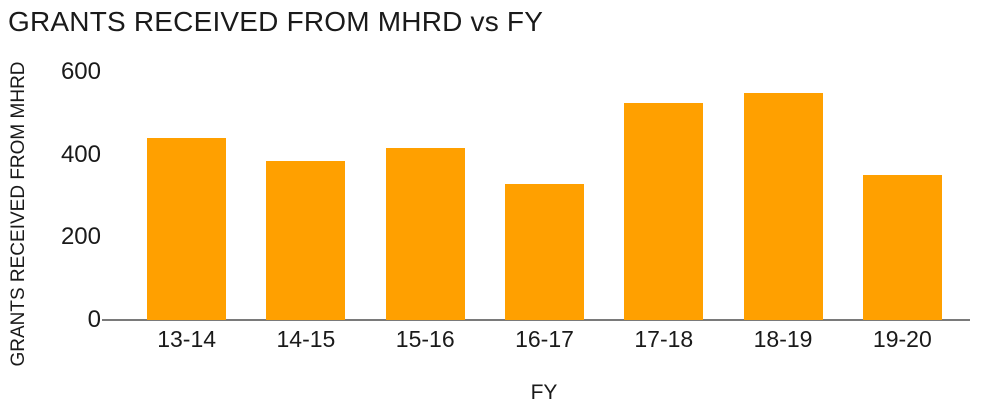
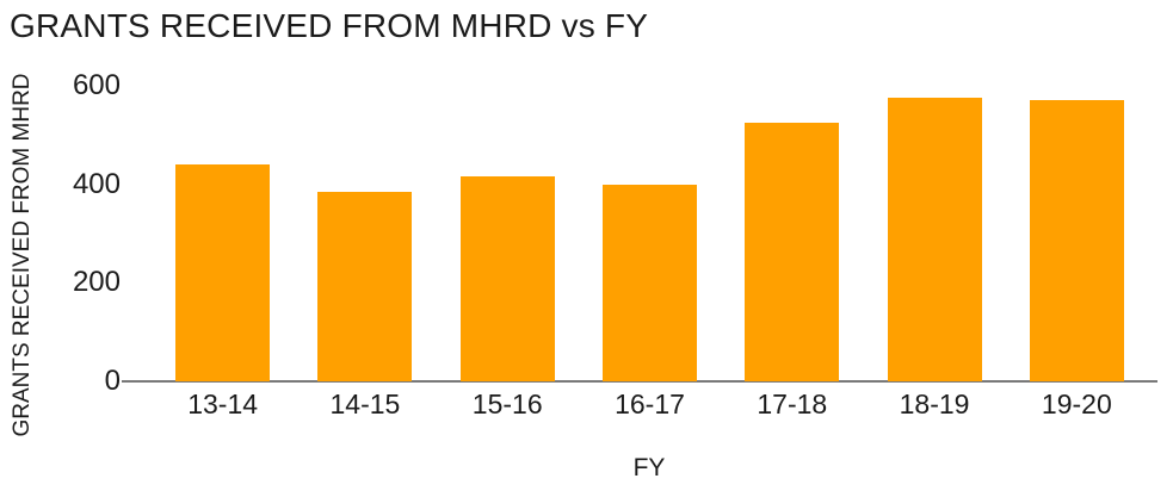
16-17: 330 -> 400
18-19: 550 -> 580
19-20: 350 -> 570
